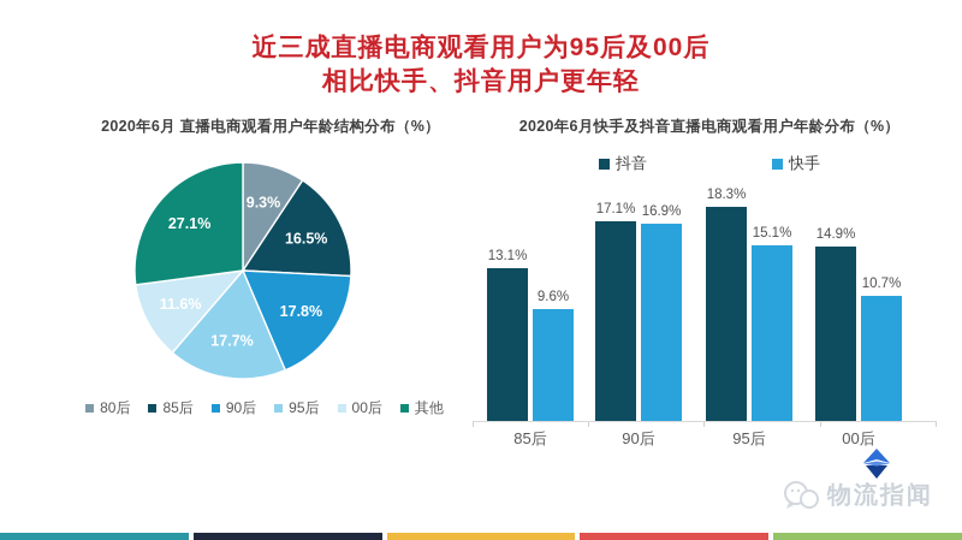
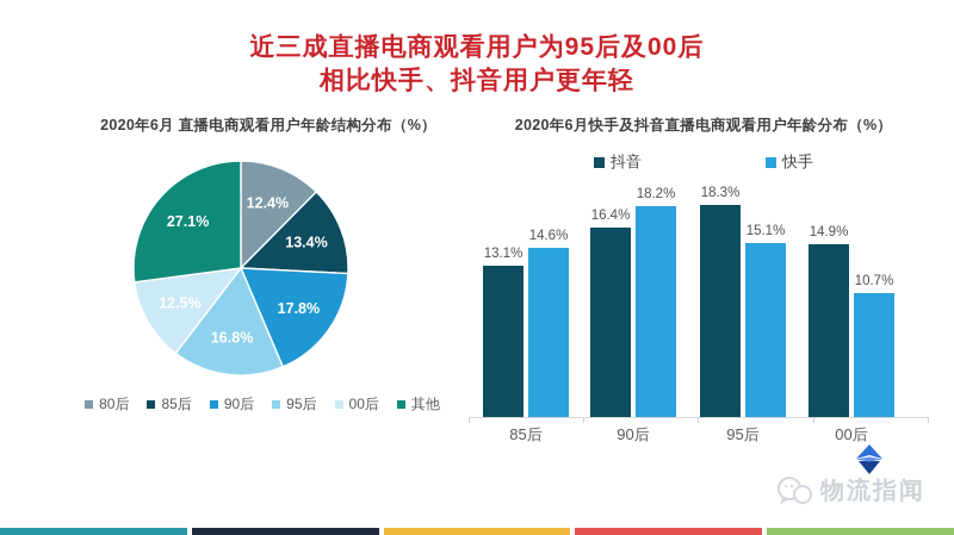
2020年6月 直播电商观看用户年龄结构分布（%）/80后: 9.3% -> 12.4%
2020年6月 直播电商观看用户年龄结构分布（%）/85后: 16.5% -> 13.4%
2020年6月 直播电商观看用户年龄结构分布（%）/95后: 17.7% -> 16.8%
2020年6月 直播电商观看用户年龄结构分布（%）/00后: 11.6% -> 12.5%
2020年6月快手及抖音直播电商观看用户年龄分布（%）/快手/85后: 9.6% -> 14.6%
2020年6月快手及抖音直播电商观看用户年龄分布（%）/抖音/90后: 17.1% -> 16.4%
2020年6月快手及抖音直播电商观看用户年龄分布（%）/快手/90后: 16.9% -> 18.2%
